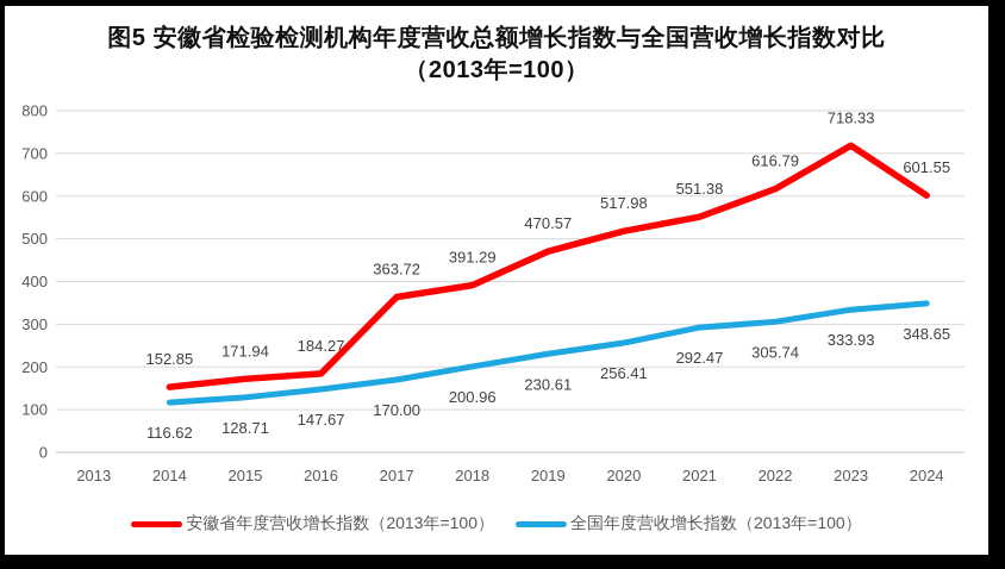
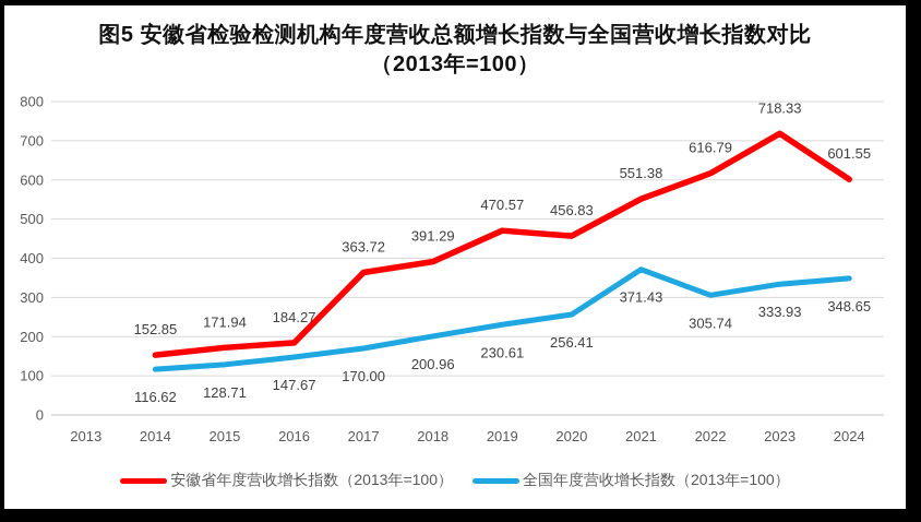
安徽省年度营收增长指数（2013年=100）/2020: 517.98 -> 456.83
全国年度营收增长指数（2013年=100）/2021: 292.47 -> 371.43
